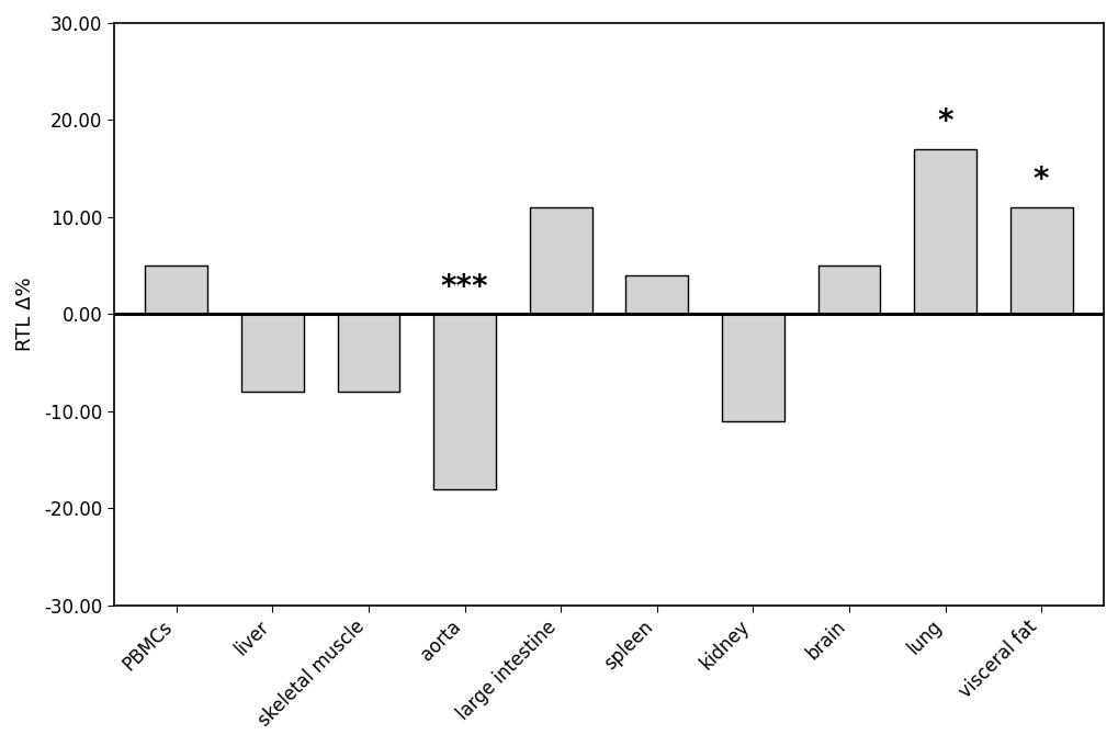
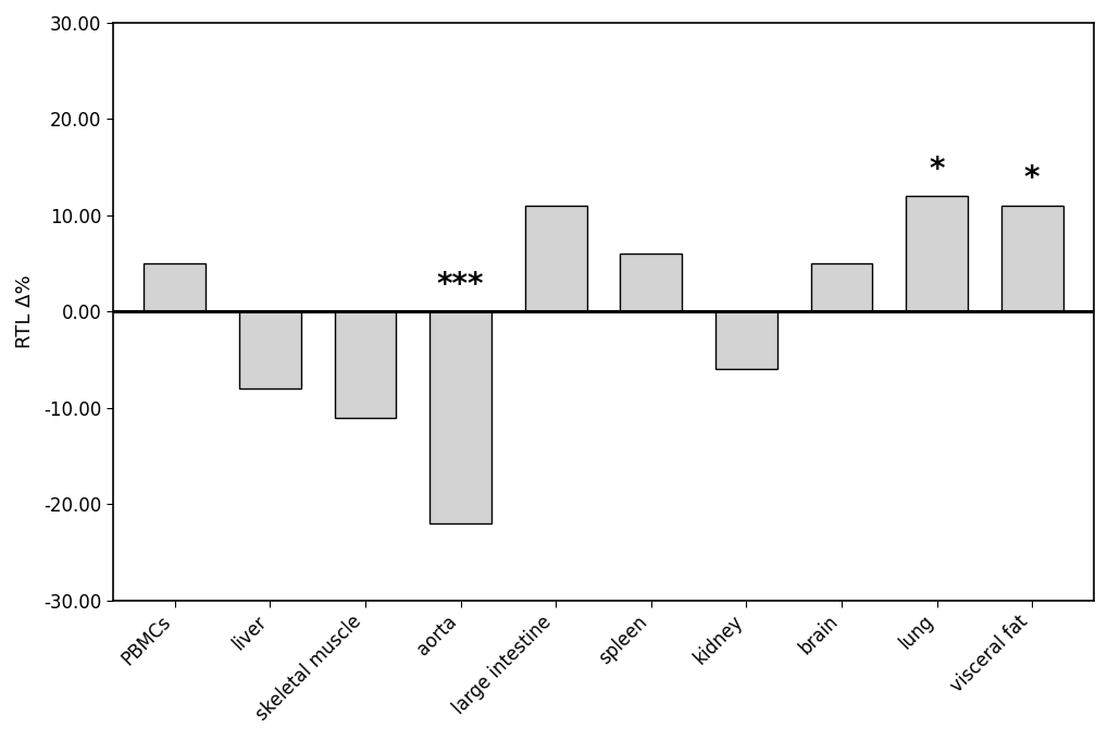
skeletal muscle: -8 -> -11
aorta: -18 -> -22
spleen: 4 -> 6
kidney: -11 -> -6
lung: 17 -> 12
